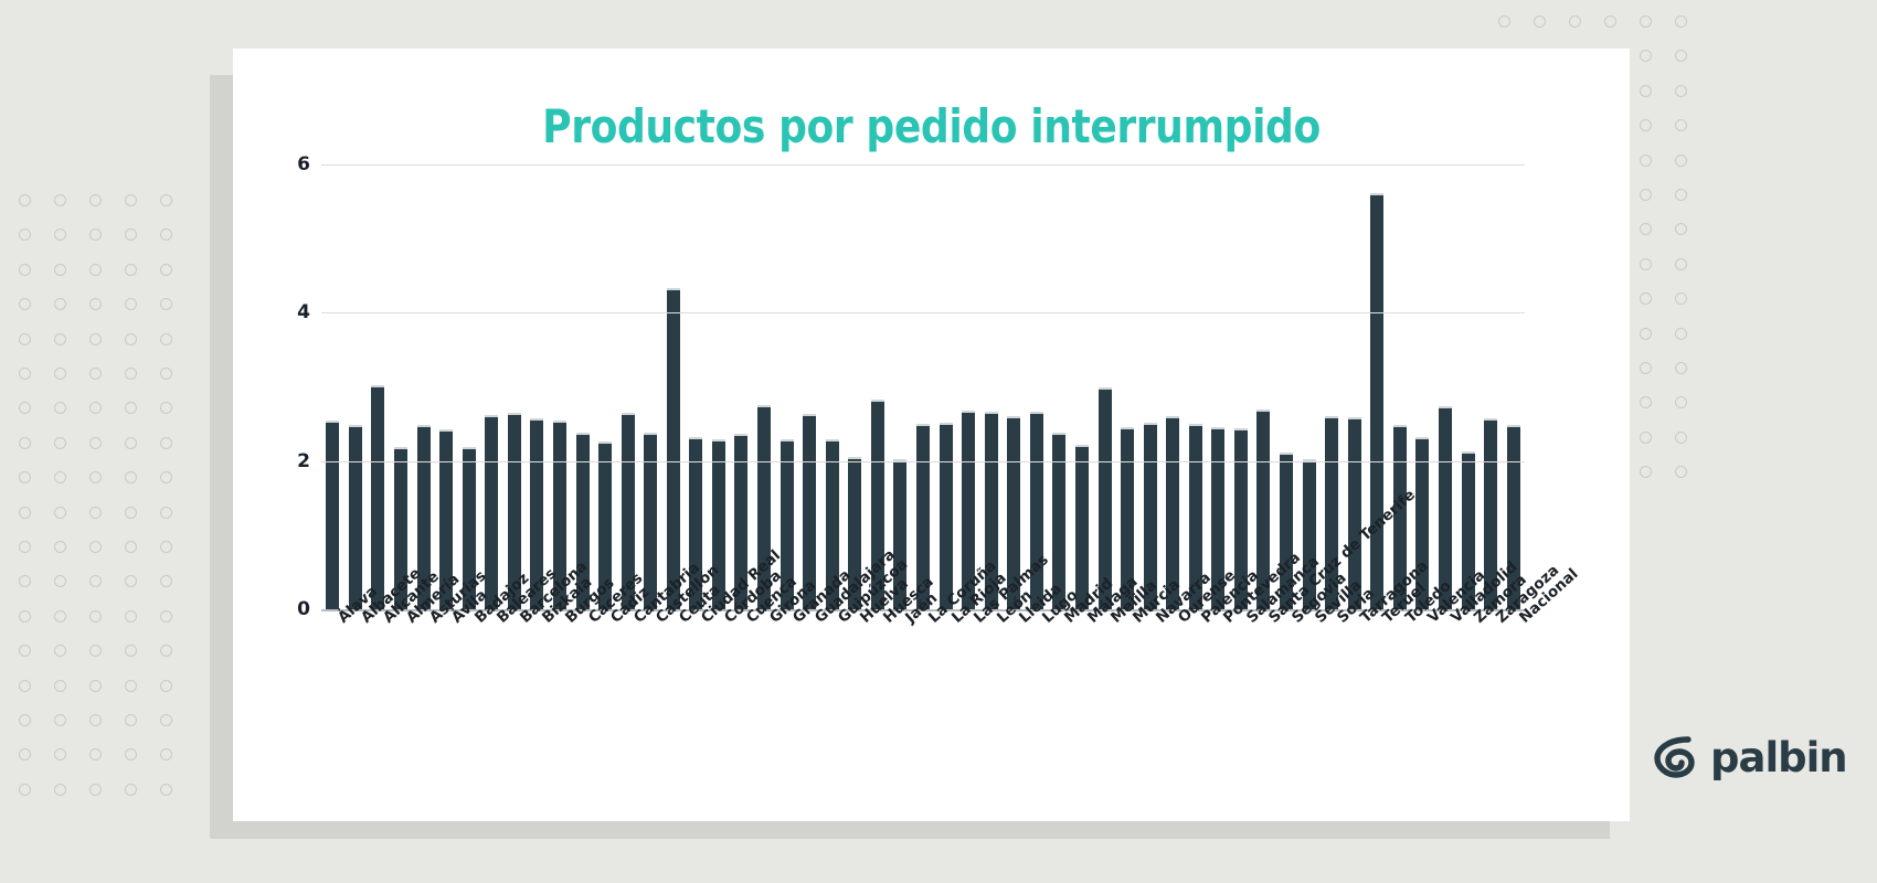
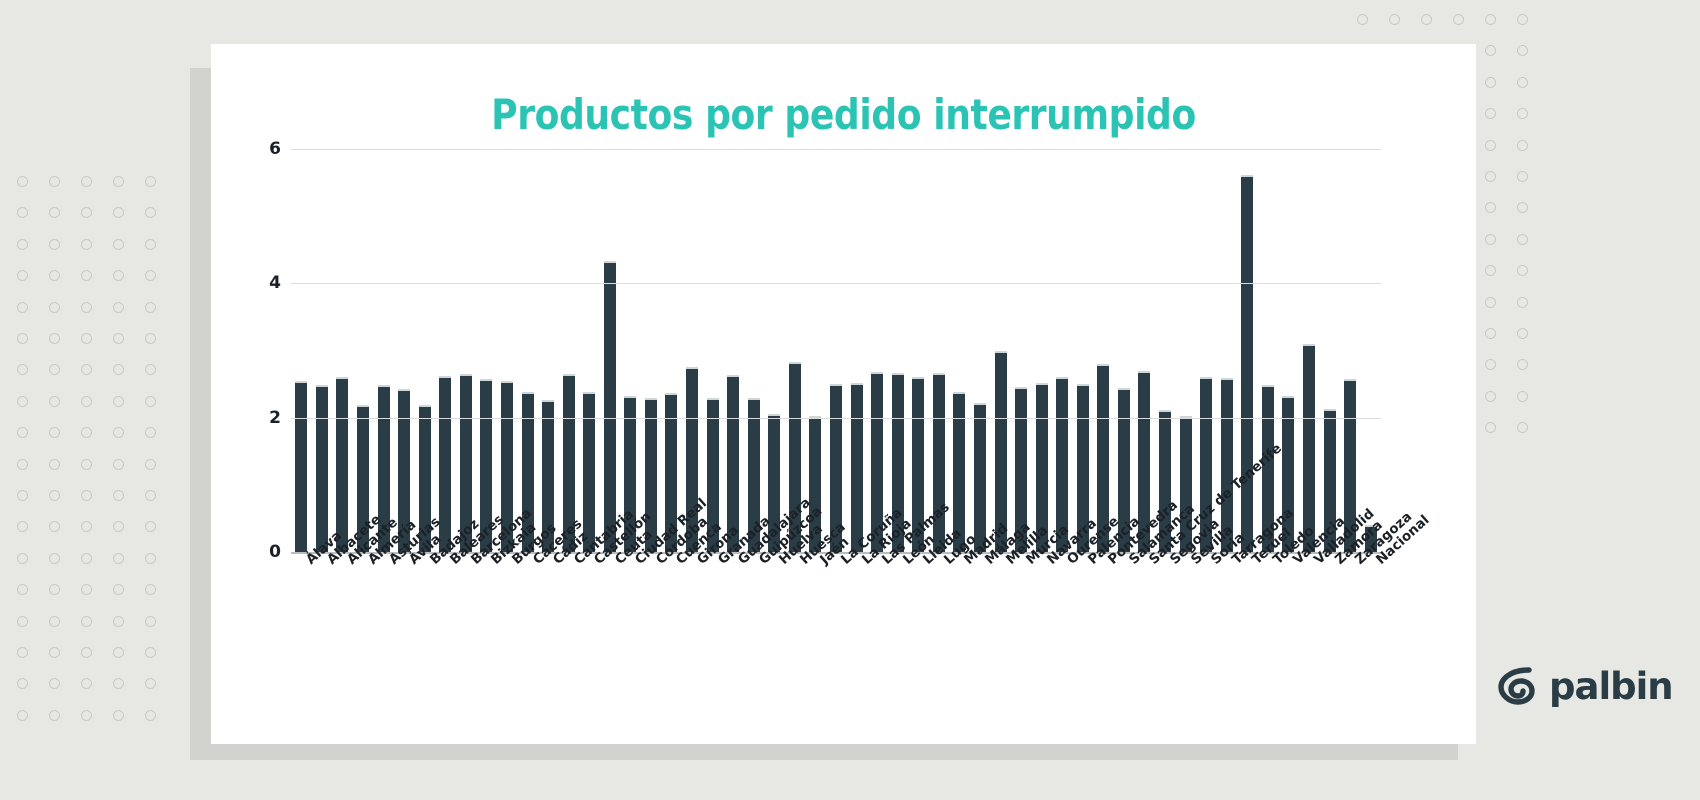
Alicante: 3.0 -> 2.6
Pontevedra: 2.5 -> 2.8
Valladolid: 2.7 -> 3.1
Nacional: 2.5 -> 0.4
